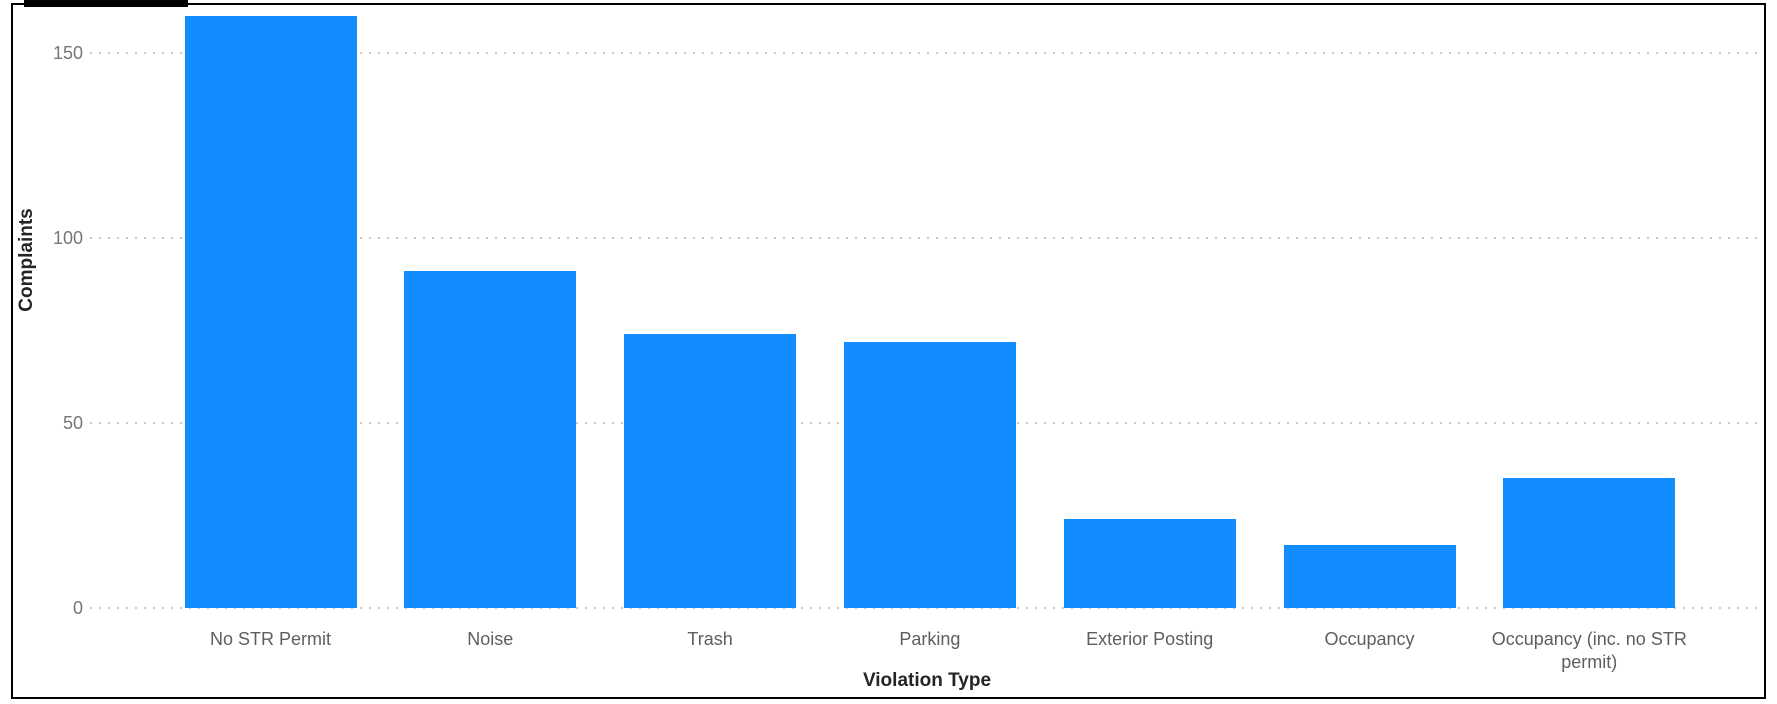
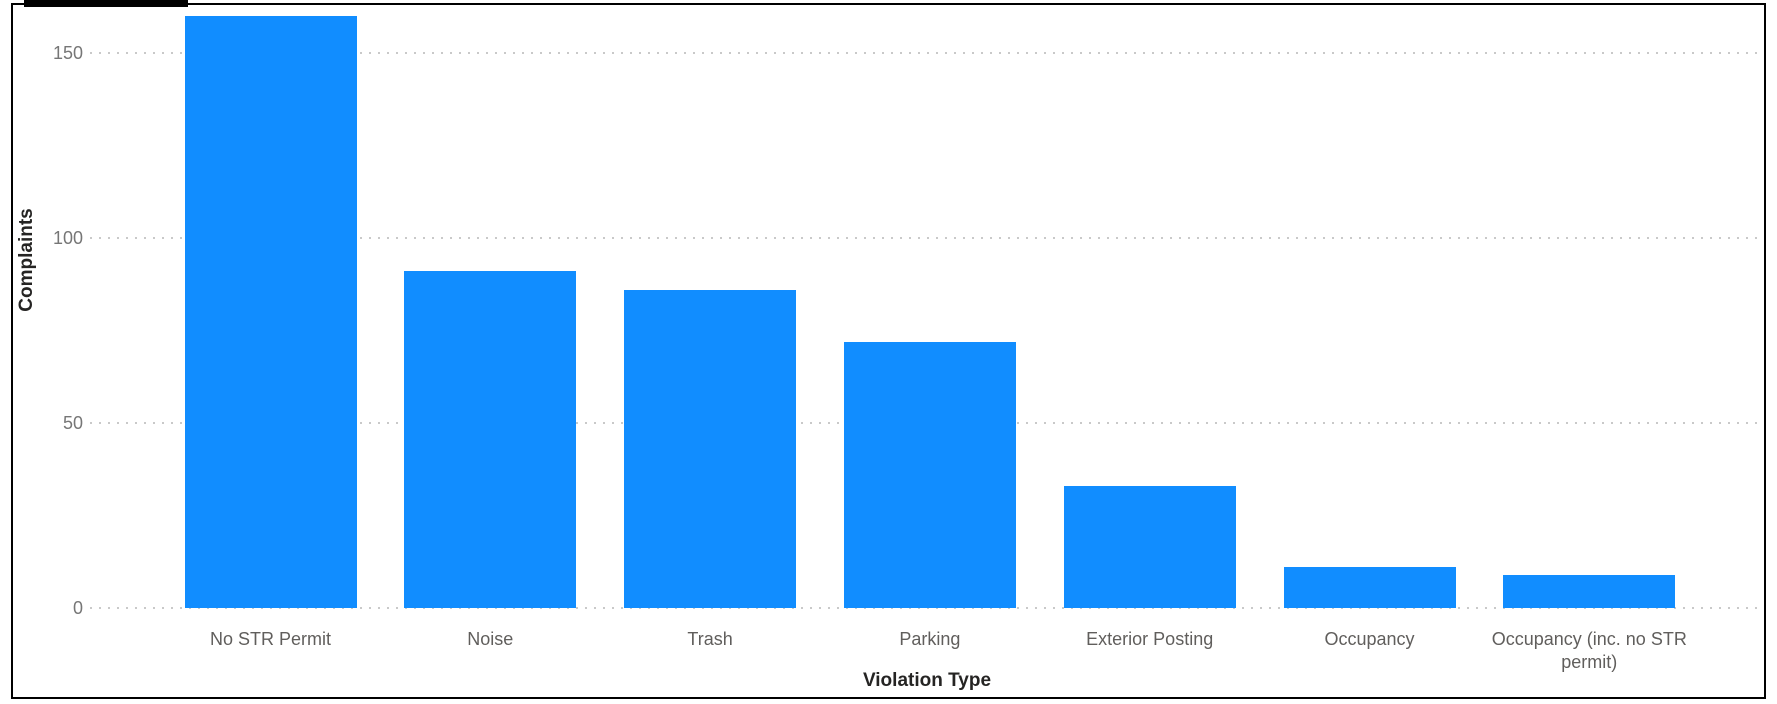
Trash: 74 -> 86
Exterior Posting: 24 -> 33
Occupancy: 17 -> 11
Occupancy (inc. no STR permit): 35 -> 9
